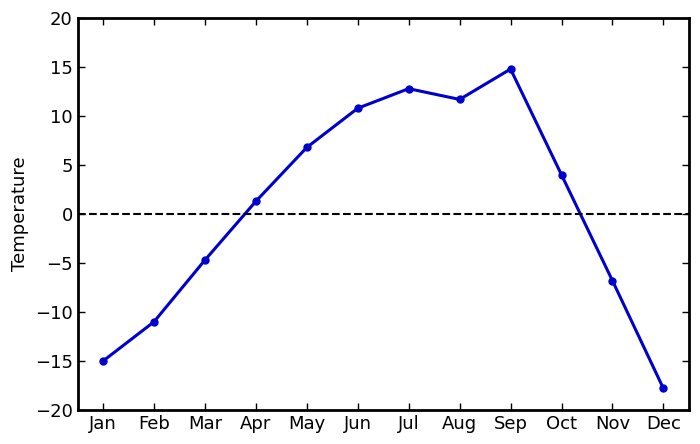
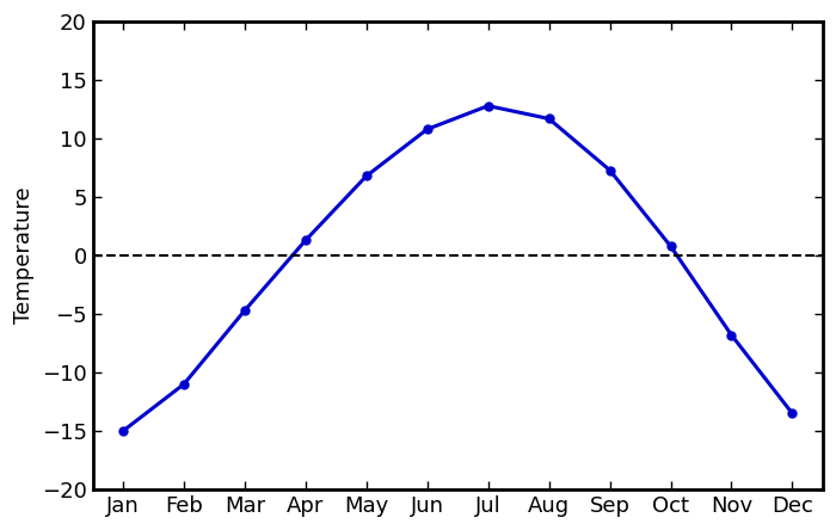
Sep: 14.8 -> 7.3
Oct: 4.0 -> 0.8
Dec: -17.8 -> -13.5
